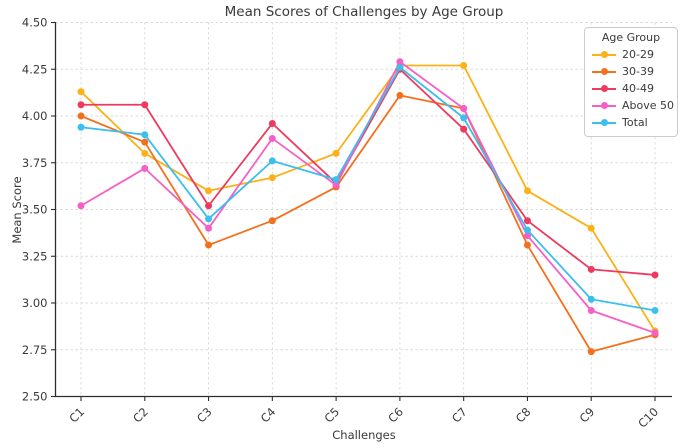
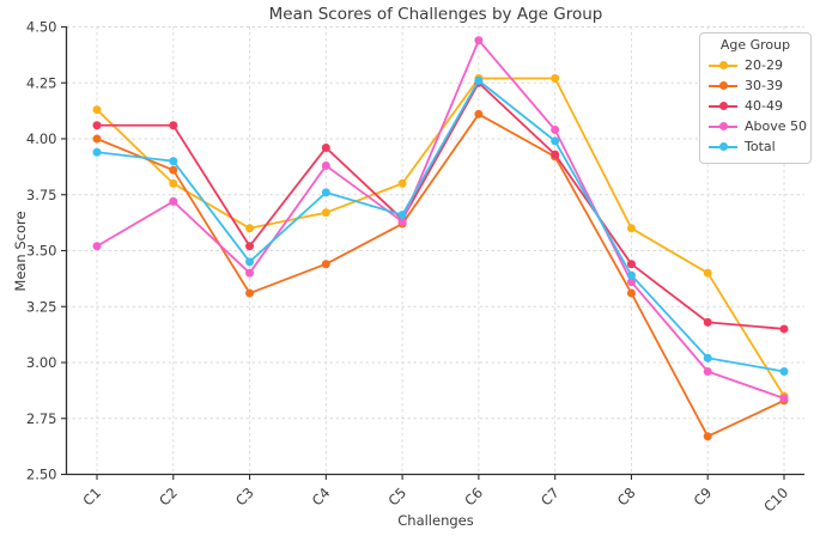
Above 50/C6: 4.29 -> 4.44
30-39/C7: 4.04 -> 3.92
30-39/C9: 2.74 -> 2.67
